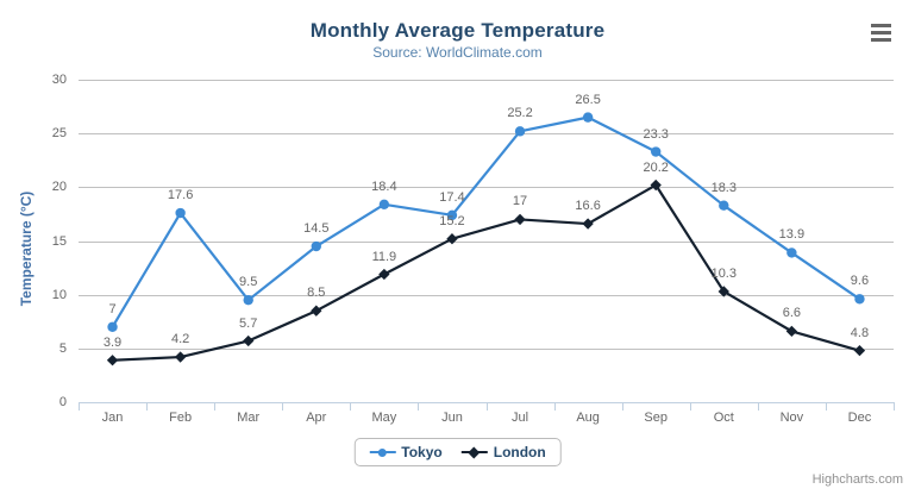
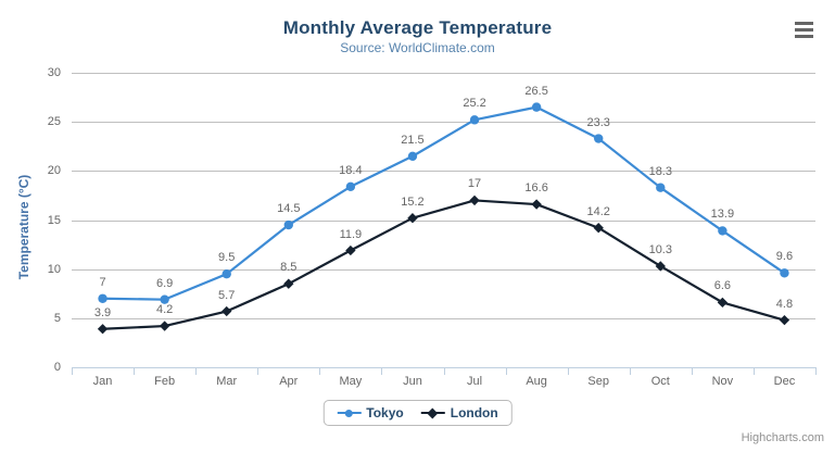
Tokyo/Feb: 17.6 -> 6.9
Tokyo/Jun: 17.4 -> 21.5
London/Sep: 20.2 -> 14.2
